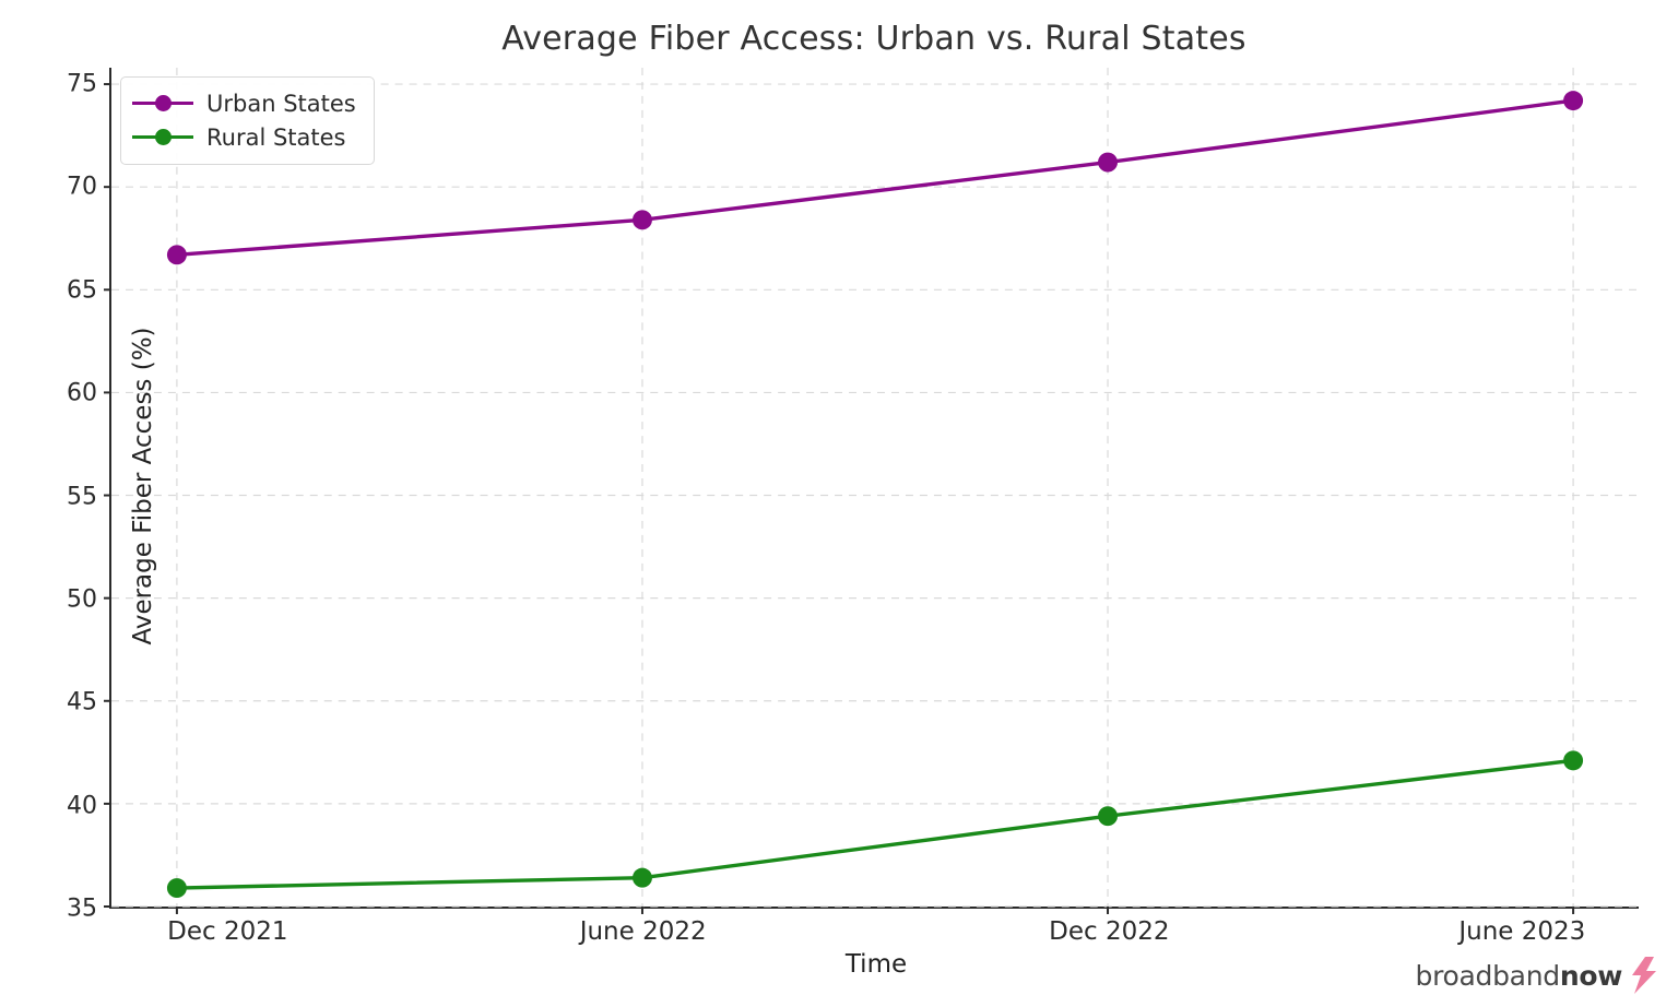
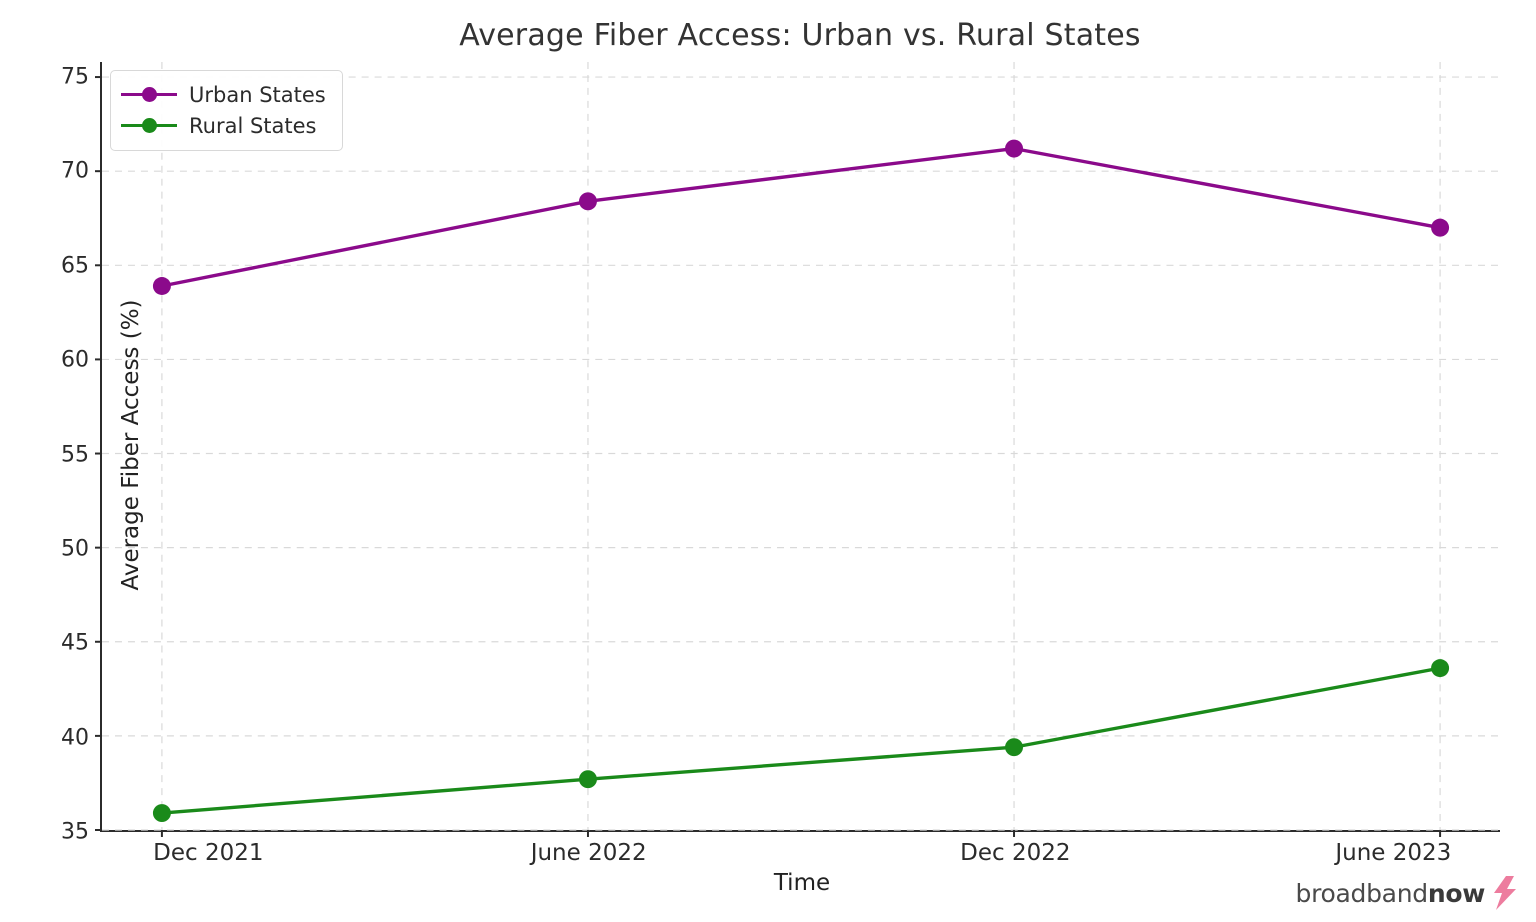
Urban States/Dec 2021: 66.7 -> 63.9
Rural States/June 2022: 36.4 -> 37.7
Urban States/June 2023: 74.2 -> 67.0
Rural States/June 2023: 42.1 -> 43.6
